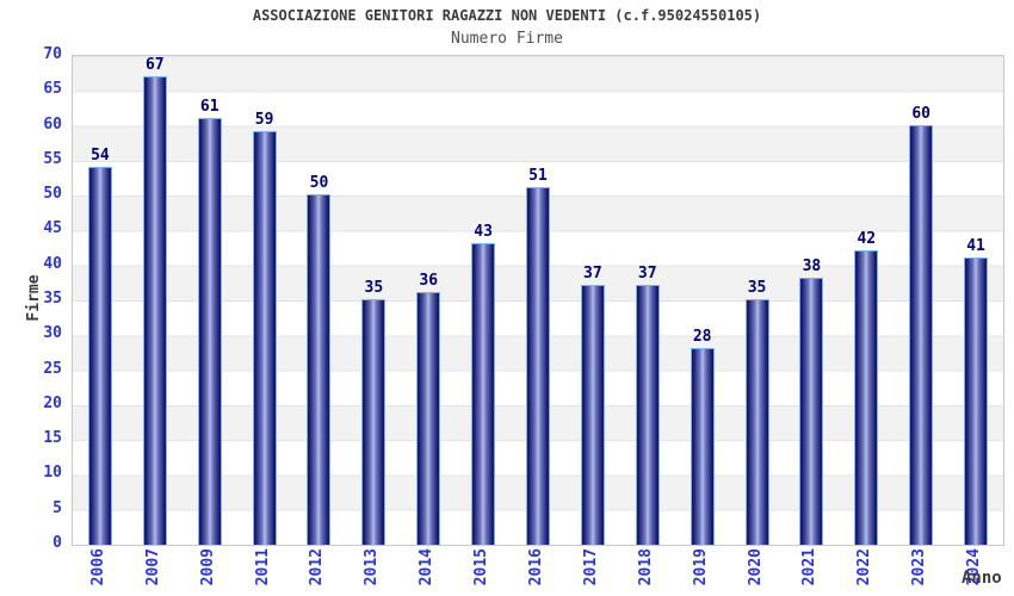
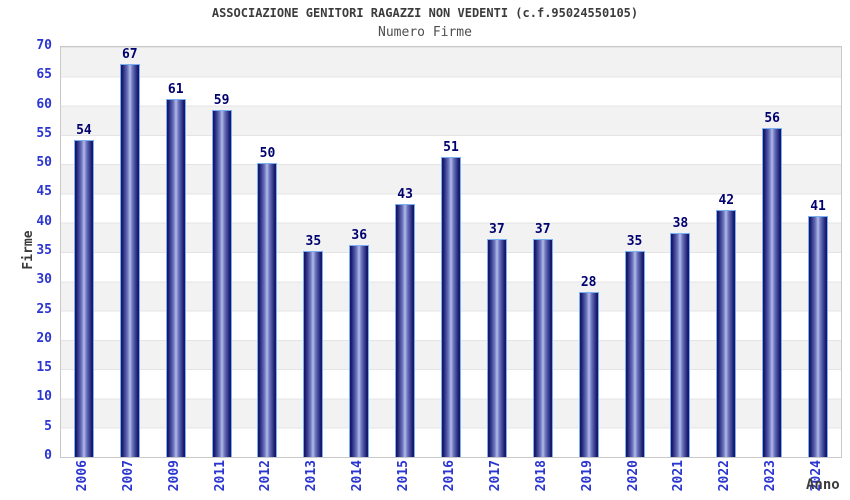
2023: 60 -> 56
